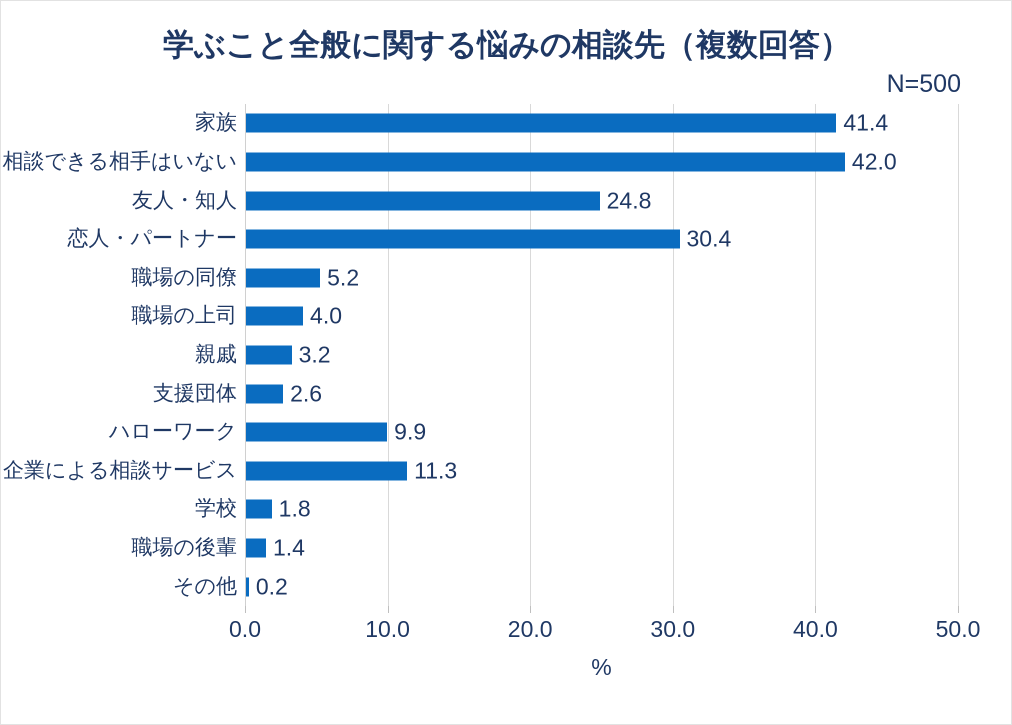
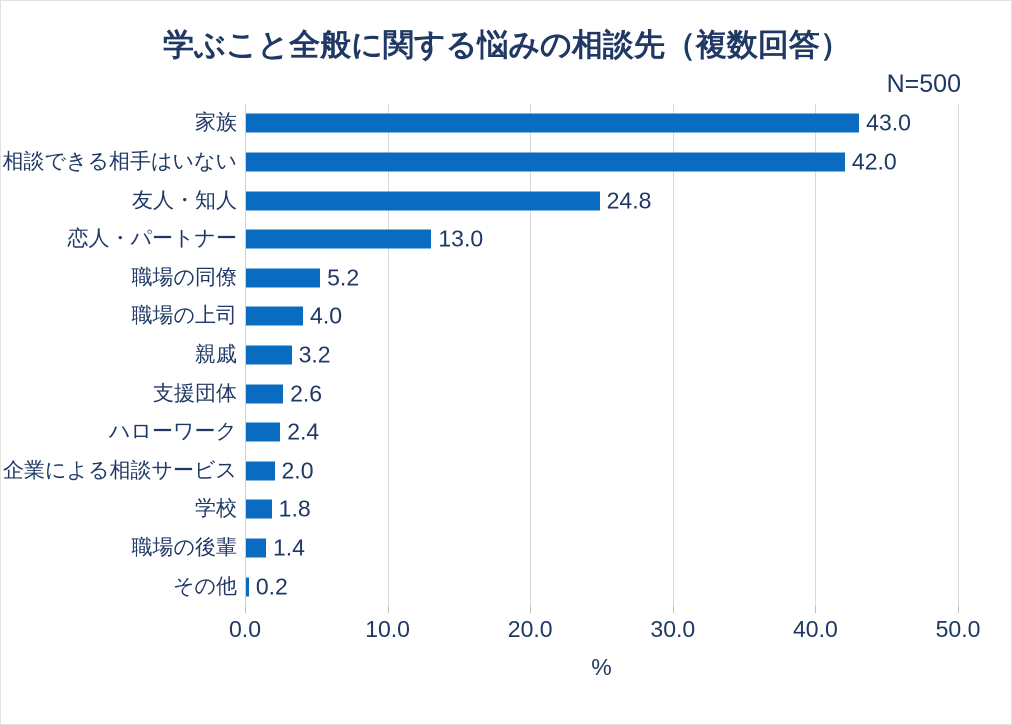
家族: 41.4 -> 43.0
恋人・パートナー: 30.4 -> 13.0
ハローワーク: 9.9 -> 2.4
企業による相談サービス: 11.3 -> 2.0
